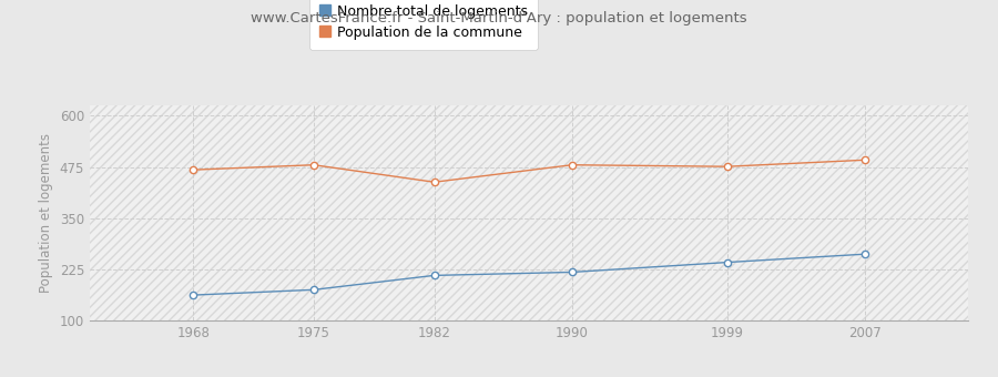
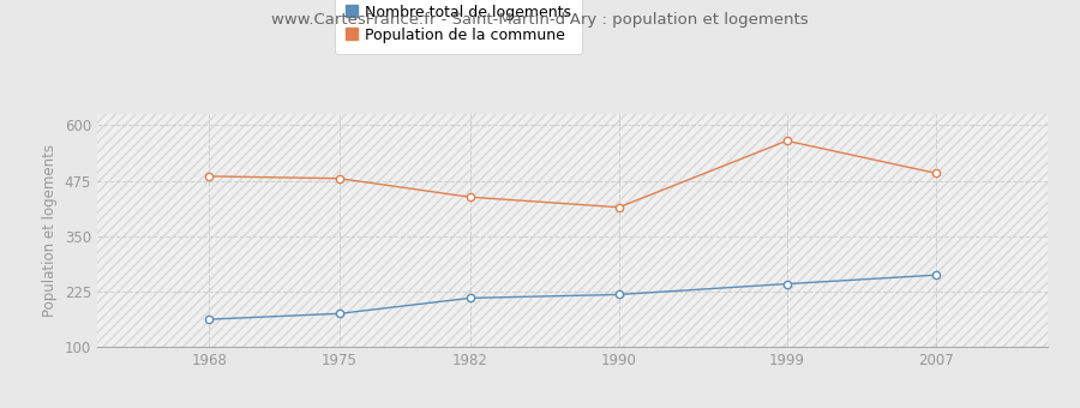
Population de la commune/1968: 468 -> 485
Population de la commune/1990: 480 -> 415
Population de la commune/1999: 476 -> 565
